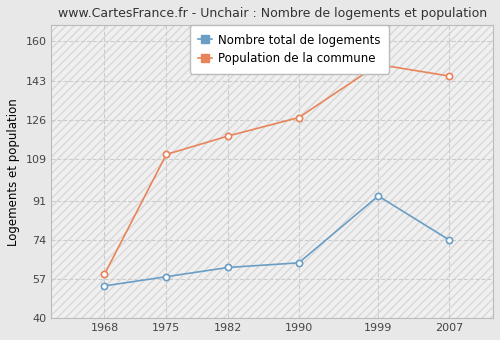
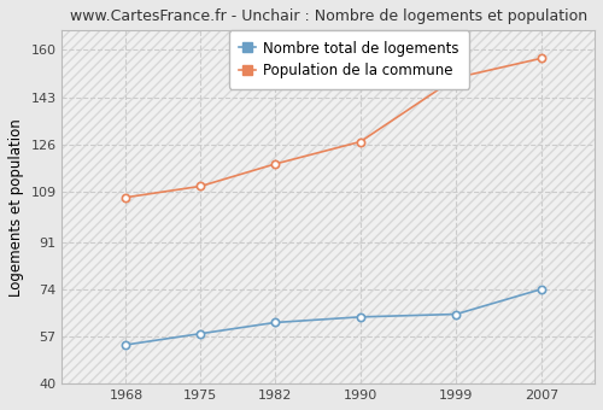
Population de la commune/1968: 59 -> 107
Nombre total de logements/1999: 93 -> 65
Population de la commune/2007: 145 -> 157
